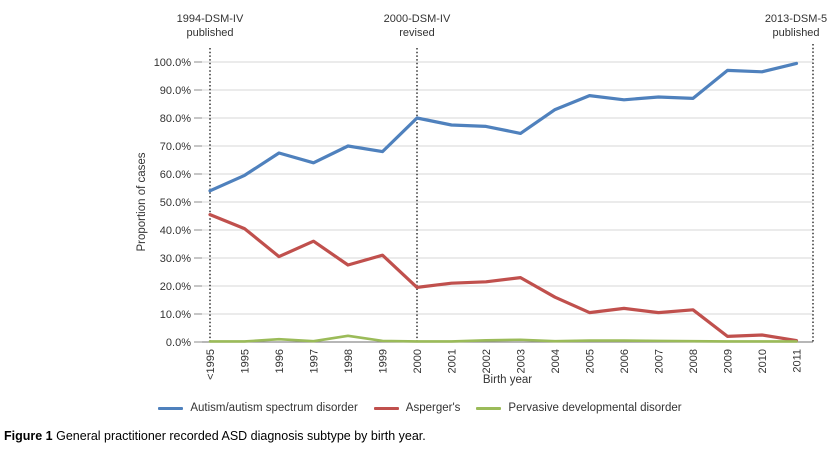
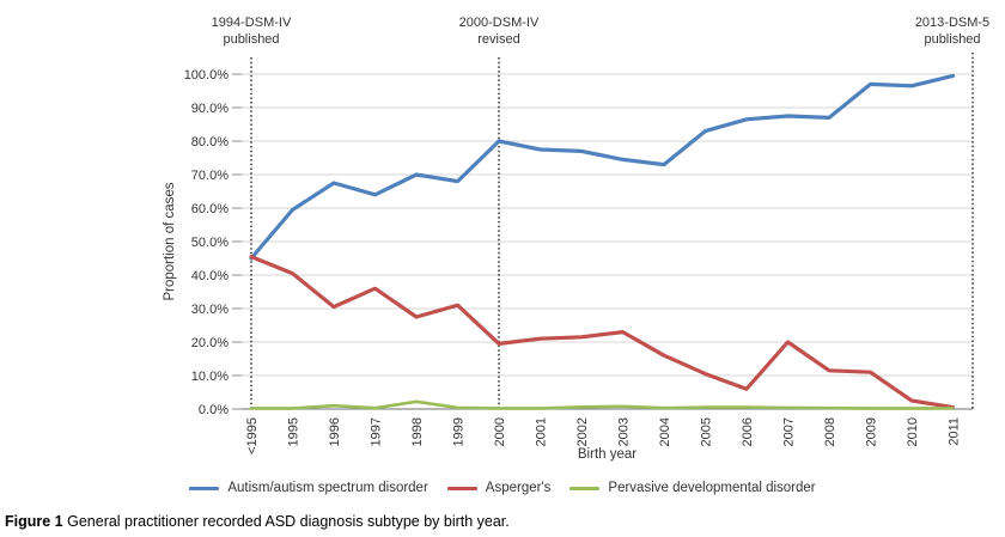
Autism/autism spectrum disorder/<1995: 54% -> 45%
Autism/autism spectrum disorder/2004: 83% -> 73%
Autism/autism spectrum disorder/2005: 88% -> 83%
Asperger's/2006: 12% -> 6%
Asperger's/2007: 10% -> 20%
Asperger's/2009: 2% -> 11%
